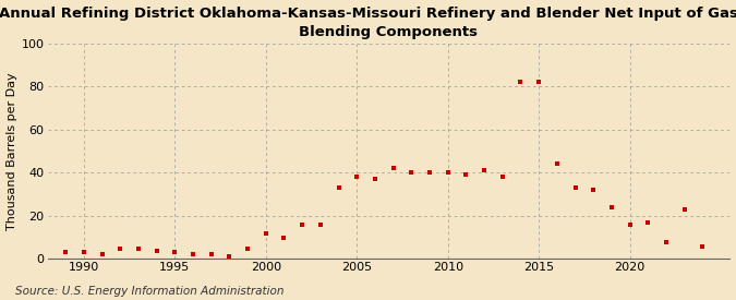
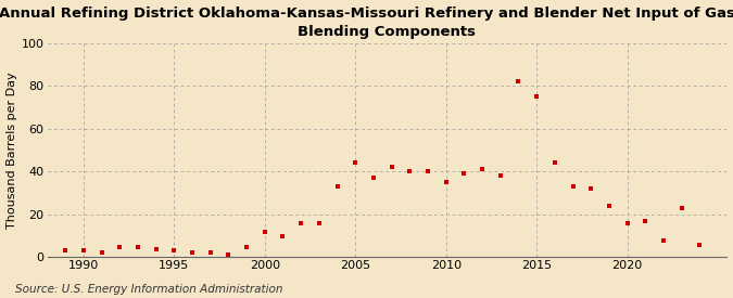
2005: 38 -> 44
2010: 40 -> 35
2015: 82 -> 75
